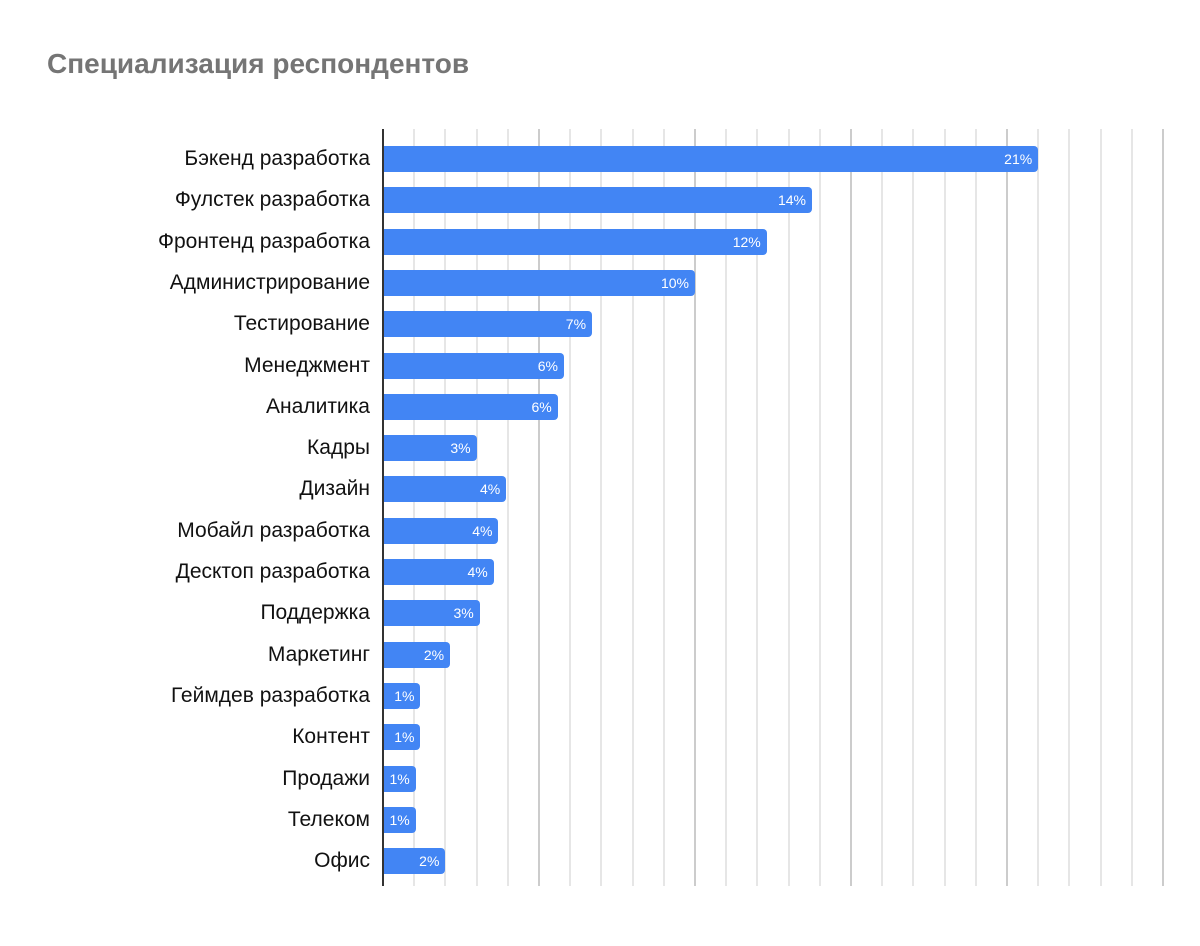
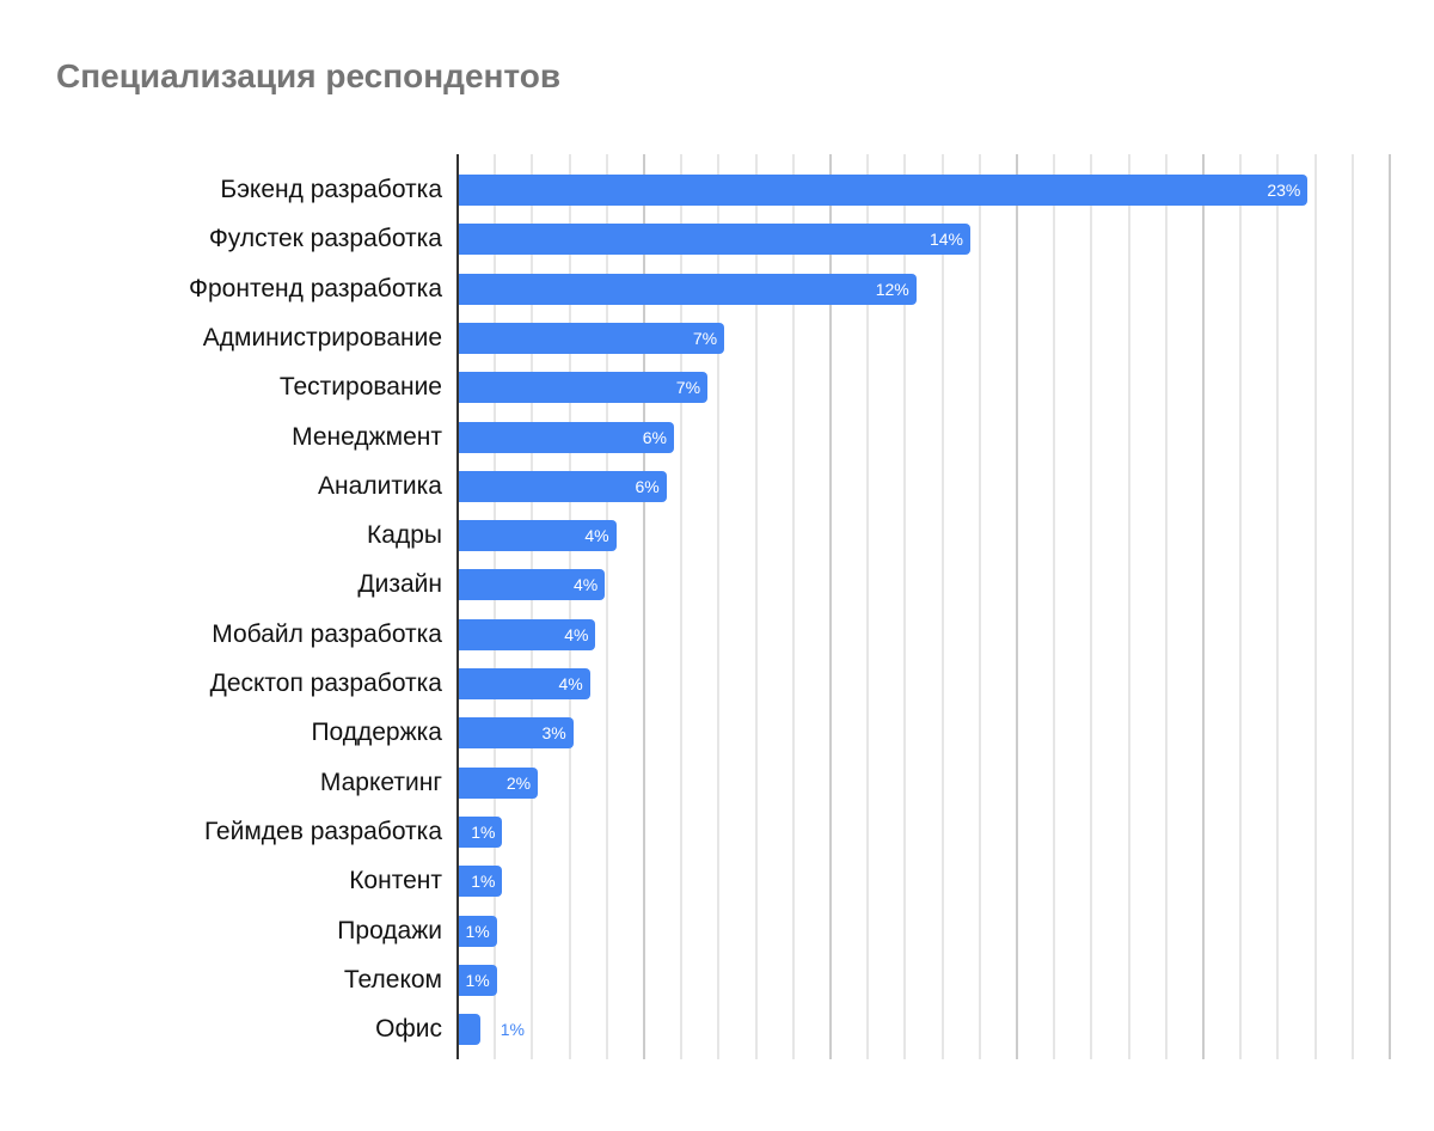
Бэкенд разработка: 21% -> 23%
Администрирование: 10% -> 7%
Кадры: 3% -> 4%
Офис: 2% -> 1%
